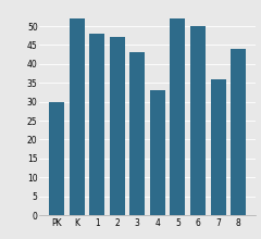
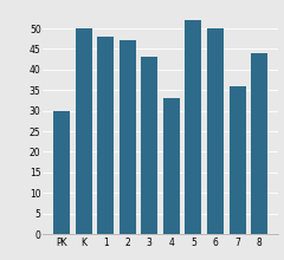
K: 52 -> 50
